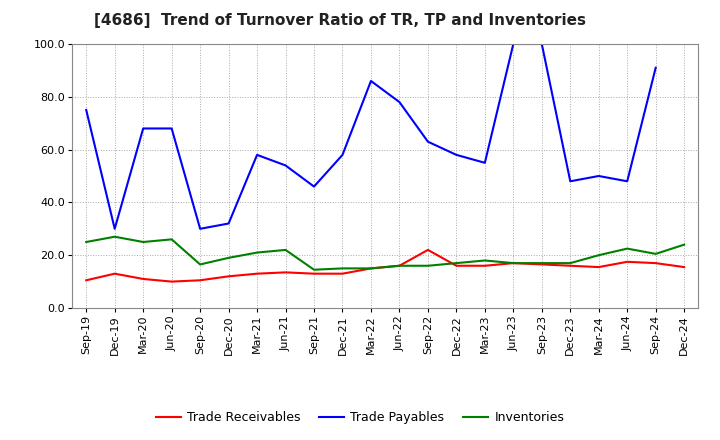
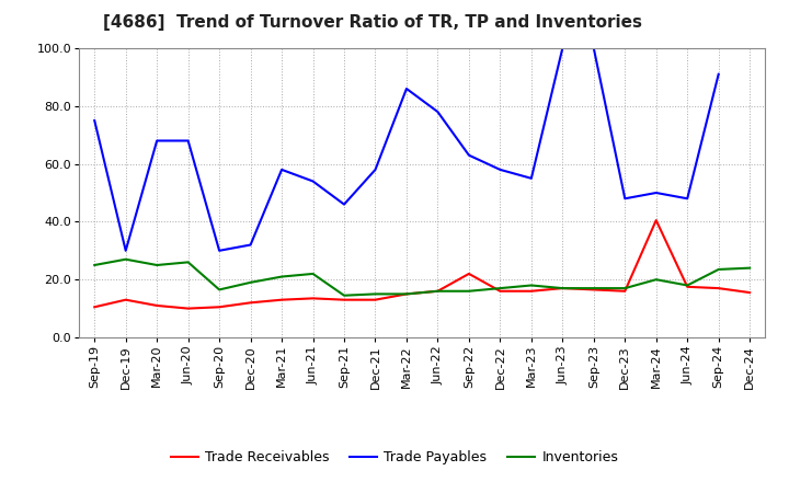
Trade Receivables/Mar-24: 15.5 -> 40.5
Inventories/Jun-24: 22.5 -> 18.0
Inventories/Sep-24: 20.5 -> 23.5
